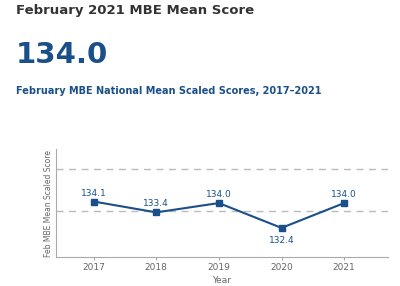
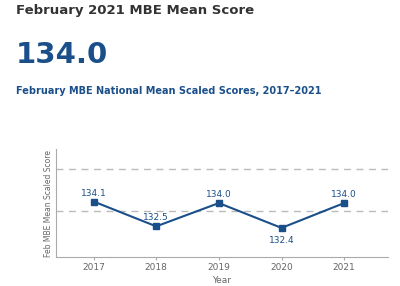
2018: 133.4 -> 132.5
